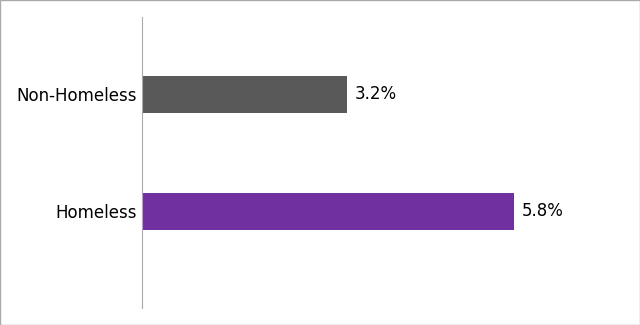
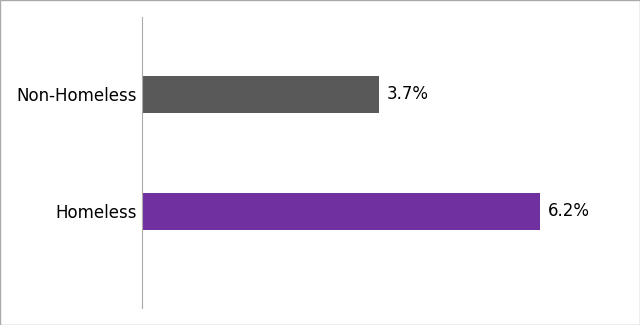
Non-Homeless: 3.2% -> 3.7%
Homeless: 5.8% -> 6.2%
